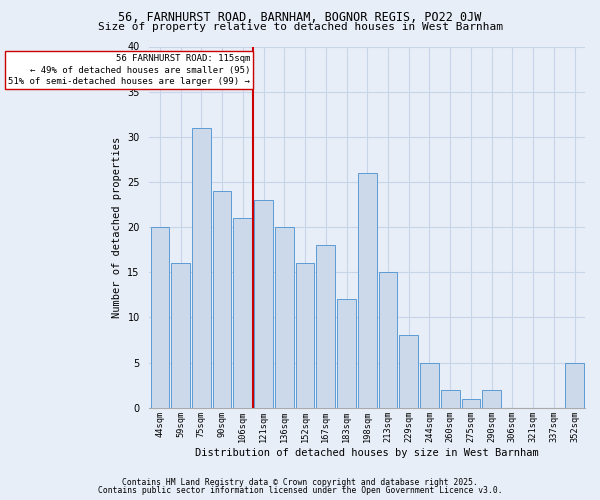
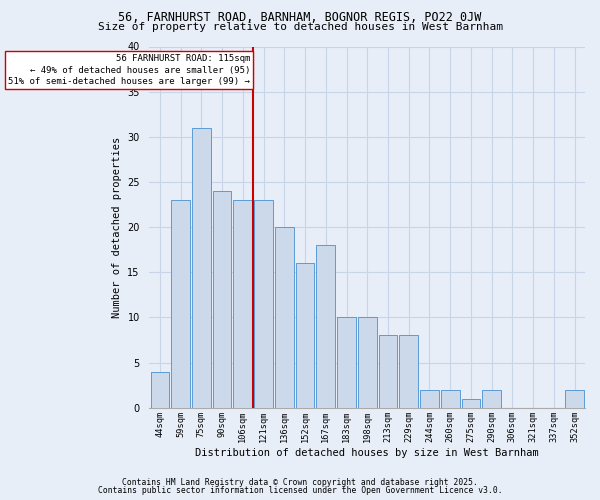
44sqm: 20 -> 4
59sqm: 16 -> 23
106sqm: 21 -> 23
183sqm: 12 -> 10
198sqm: 26 -> 10
213sqm: 15 -> 8
244sqm: 5 -> 2
352sqm: 5 -> 2
